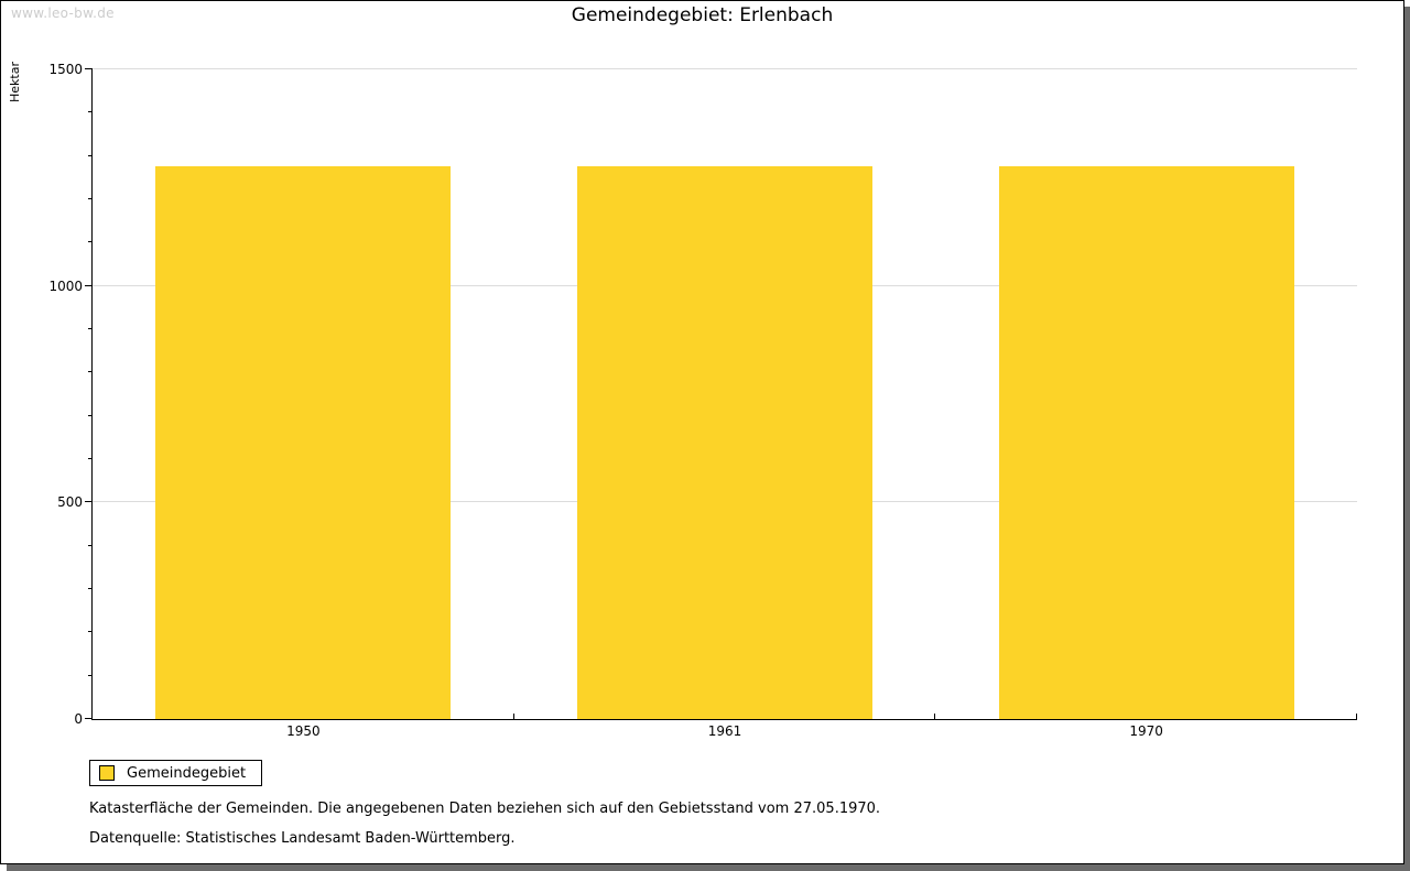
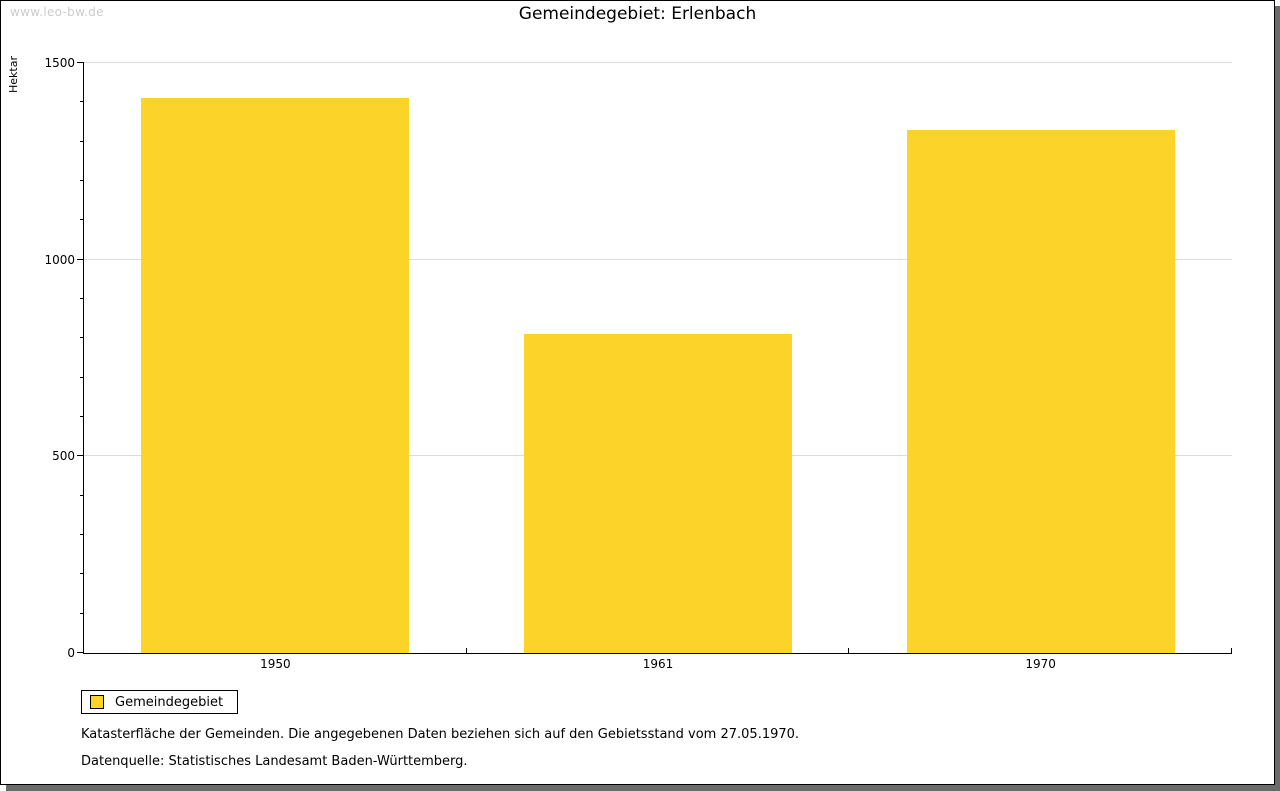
1950: 1280 -> 1410
1961: 1280 -> 810
1970: 1280 -> 1330
